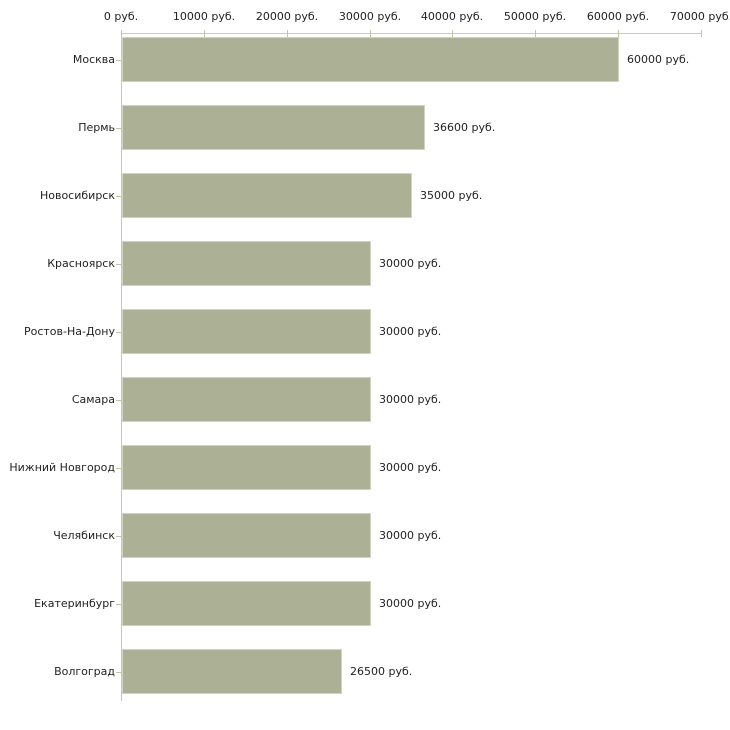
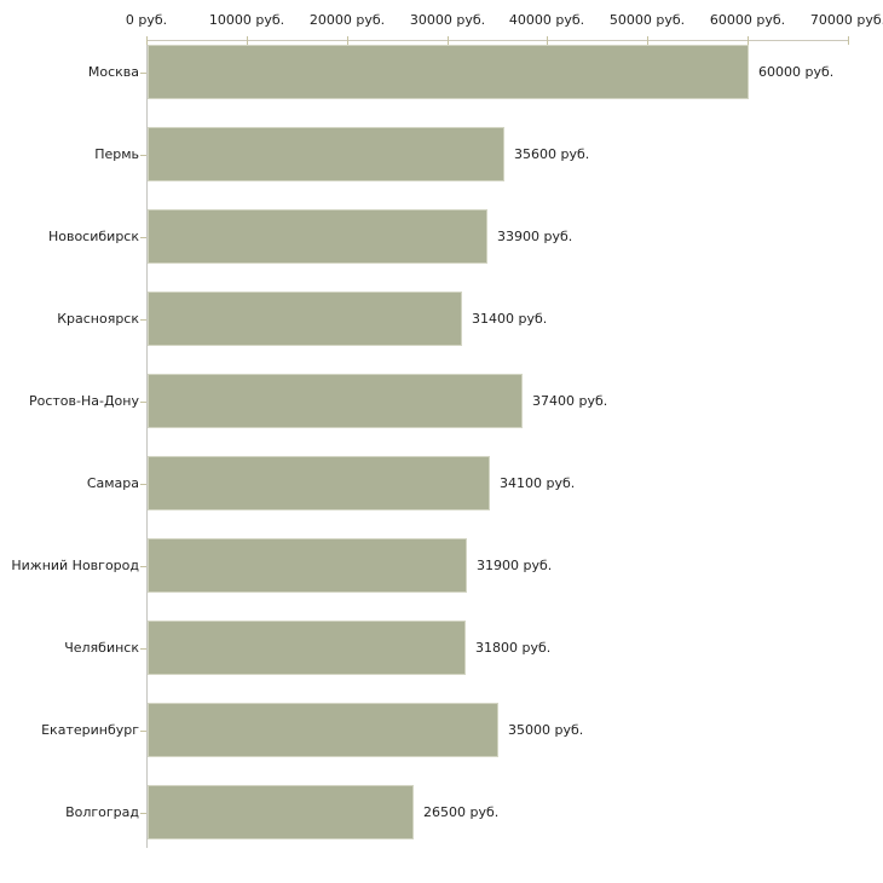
Пермь: 36600 -> 35600
Новосибирск: 35000 -> 33900
Красноярск: 30000 -> 31400
Ростов-На-Дону: 30000 -> 37400
Самара: 30000 -> 34100
Нижний Новгород: 30000 -> 31900
Челябинск: 30000 -> 31800
Екатеринбург: 30000 -> 35000
